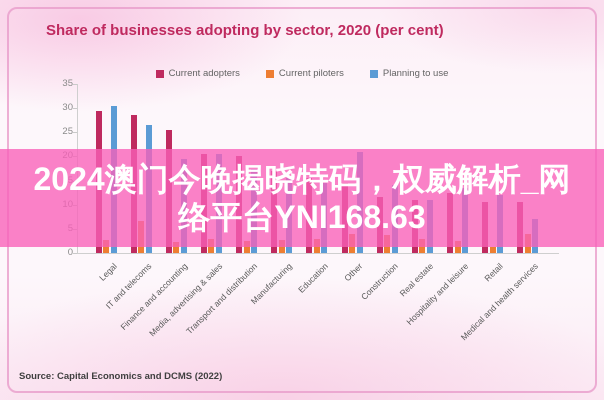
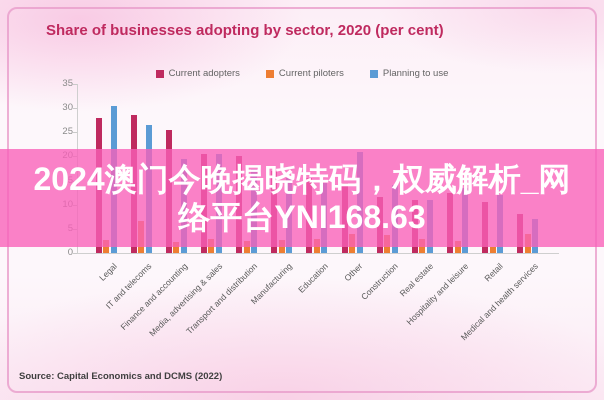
Current adopters/Legal: 30 -> 28
Current adopters/Medical and health services: 10 -> 8
